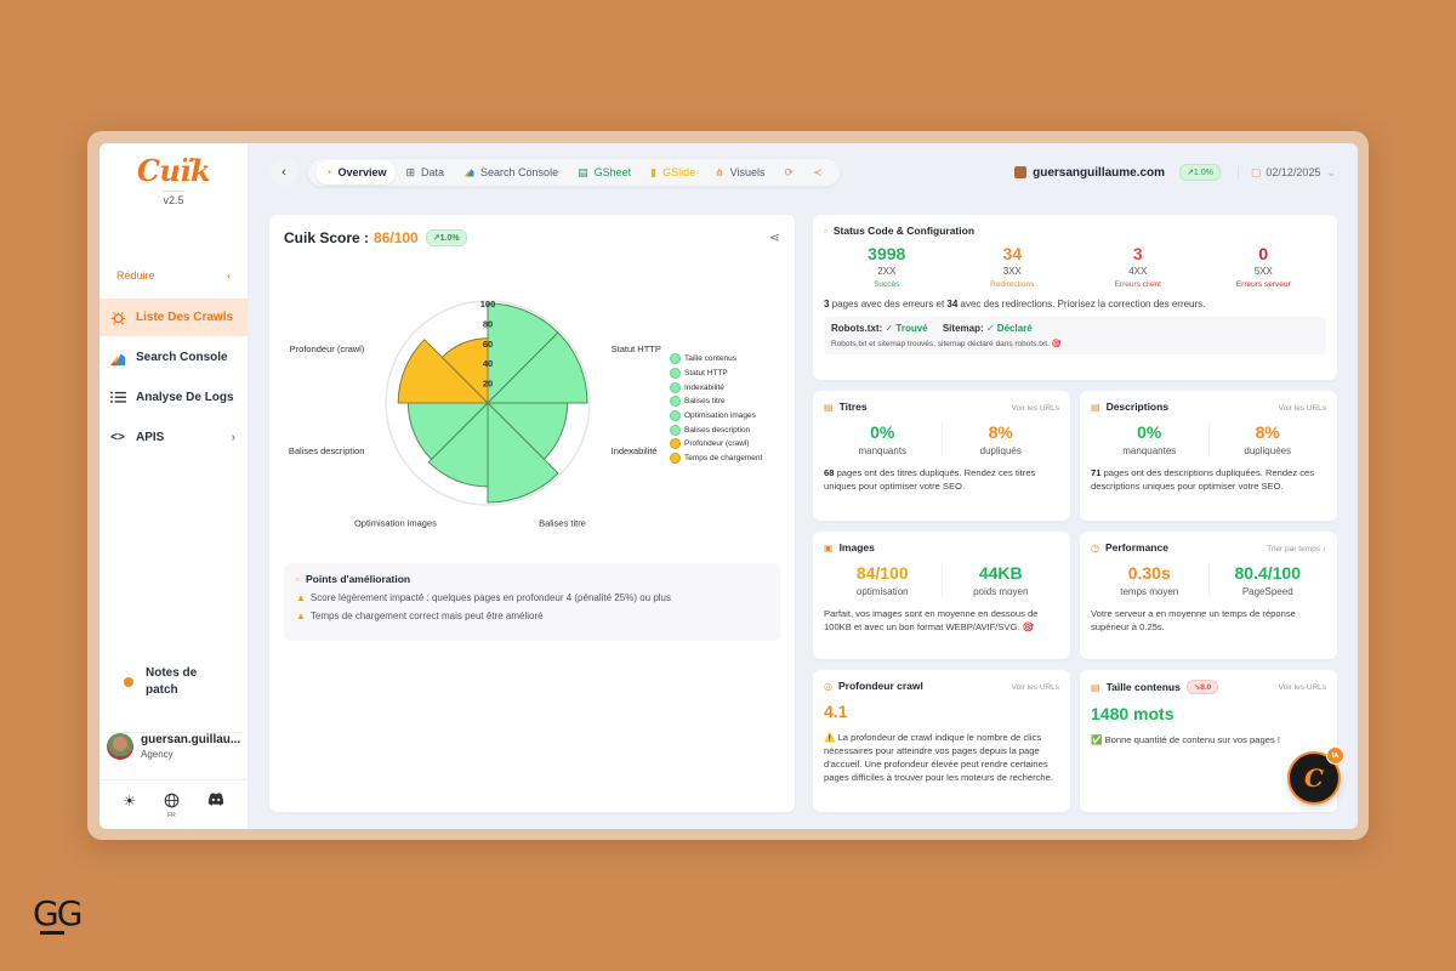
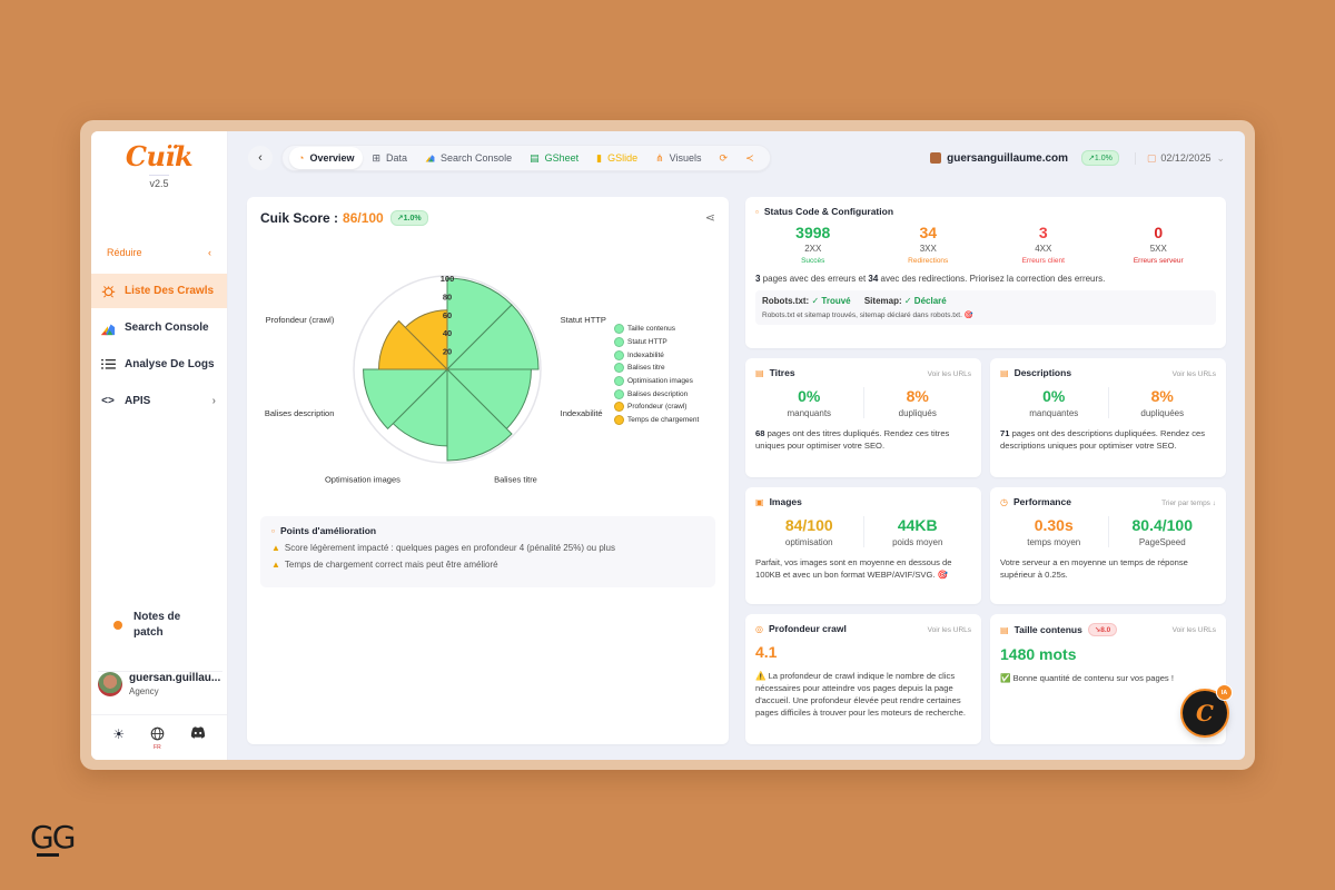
Indexabilité: 80 -> 90
Balises description: 80 -> 90
Profondeur (crawl): 90 -> 80
